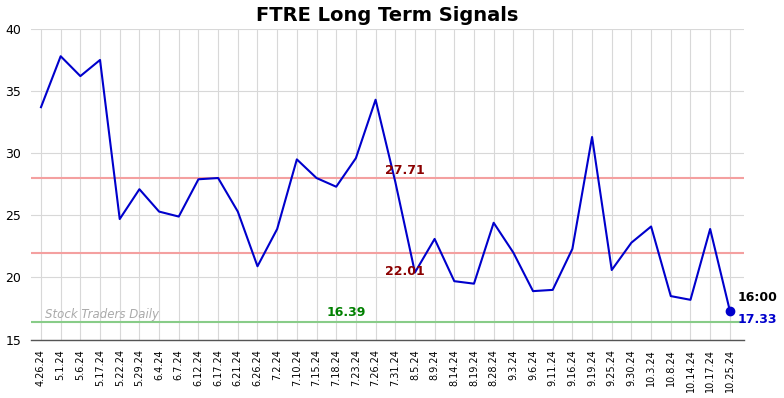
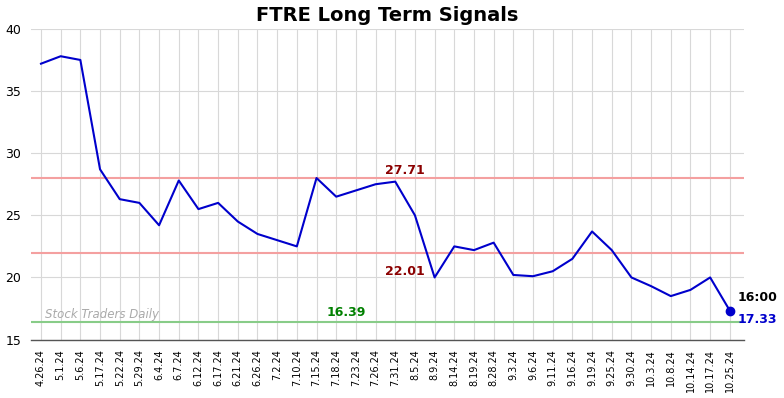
4.26.24: 33.7 -> 37.2
5.6.24: 36.2 -> 37.5
5.17.24: 37.5 -> 28.7
5.22.24: 24.7 -> 26.3
5.29.24: 27.1 -> 26.0
6.4.24: 25.3 -> 24.2
6.7.24: 24.9 -> 27.8
6.12.24: 27.9 -> 25.5
6.17.24: 28.0 -> 26.0
6.21.24: 25.3 -> 24.5
6.26.24: 20.9 -> 23.5
7.2.24: 23.9 -> 23.0
7.10.24: 29.5 -> 22.5
7.18.24: 27.3 -> 26.5
7.23.24: 29.6 -> 27.0
7.26.24: 34.3 -> 27.5
8.5.24: 20.4 -> 25.0
8.9.24: 23.1 -> 20.0
8.14.24: 19.7 -> 22.5
8.19.24: 19.5 -> 22.2
8.28.24: 24.4 -> 22.8
9.3.24: 22.0 -> 20.2
9.6.24: 18.9 -> 20.1
9.11.24: 19.0 -> 20.5
9.16.24: 22.3 -> 21.5
9.19.24: 31.3 -> 23.7
9.25.24: 20.6 -> 22.2
9.30.24: 22.8 -> 20.0
10.3.24: 24.1 -> 19.3
10.14.24: 18.2 -> 19.0
10.17.24: 23.9 -> 20.0
